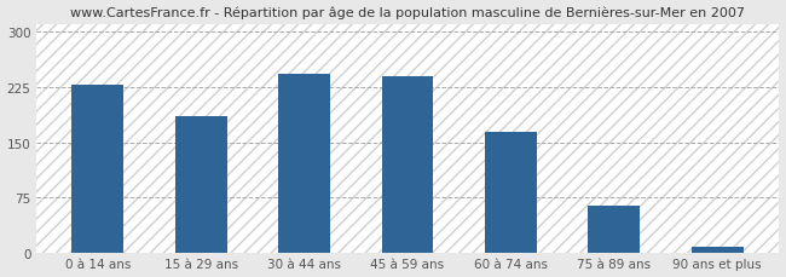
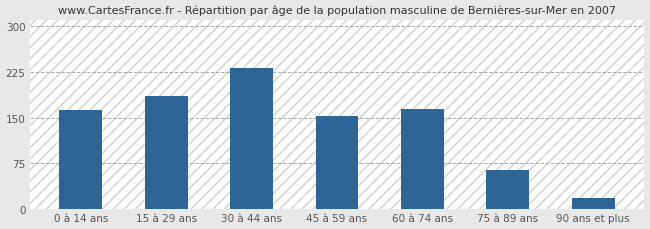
0 à 14 ans: 228 -> 162
30 à 44 ans: 243 -> 232
45 à 59 ans: 240 -> 152
90 ans et plus: 8 -> 18
